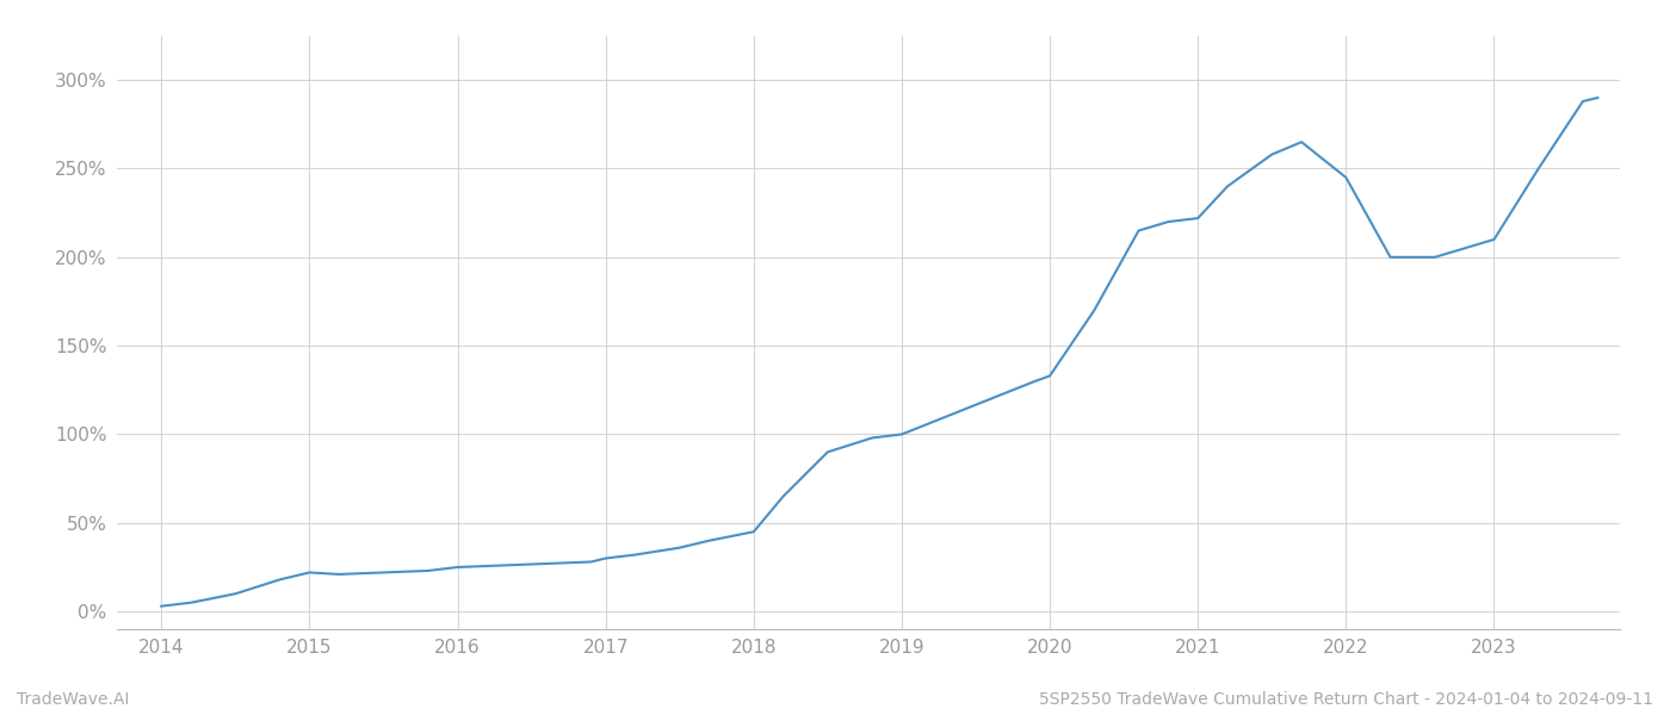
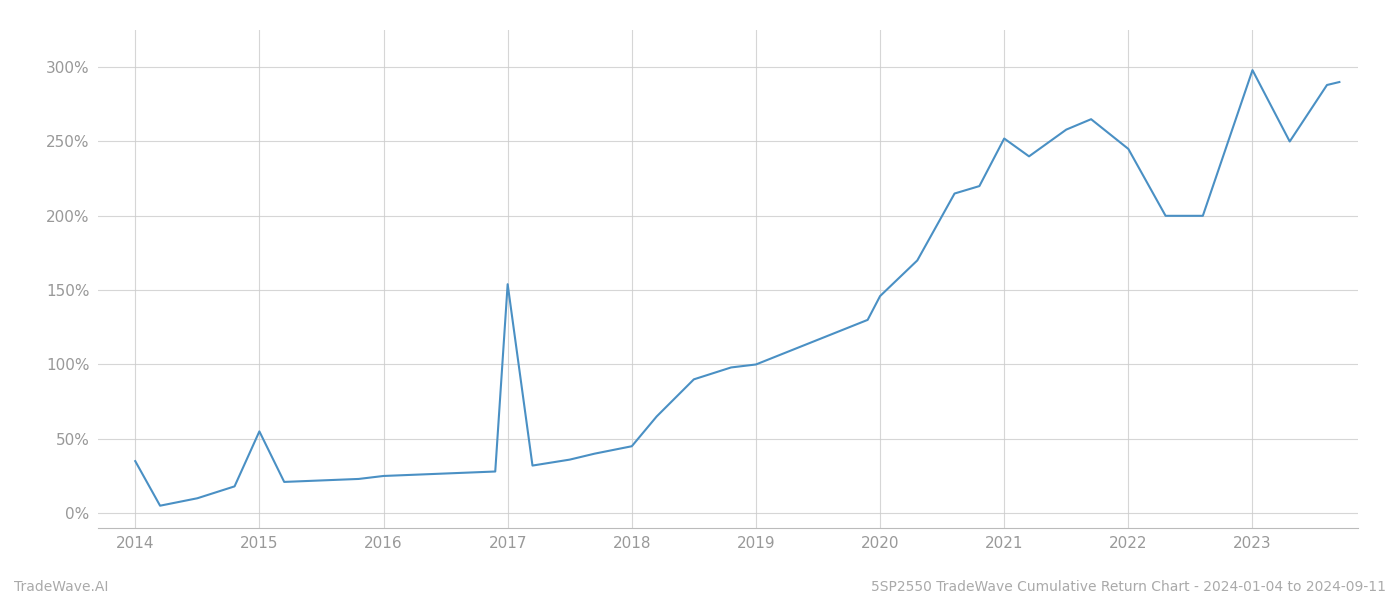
2014: 3% -> 35%
2015: 22% -> 55%
2017: 30% -> 154%
2020: 133% -> 146%
2021: 222% -> 252%
2023: 210% -> 298%
